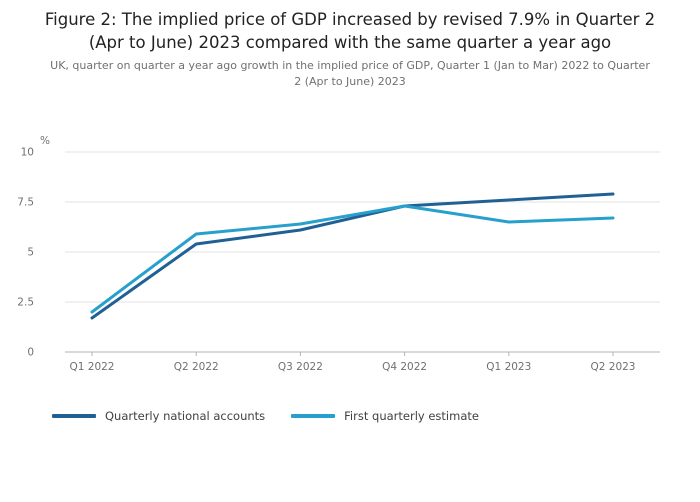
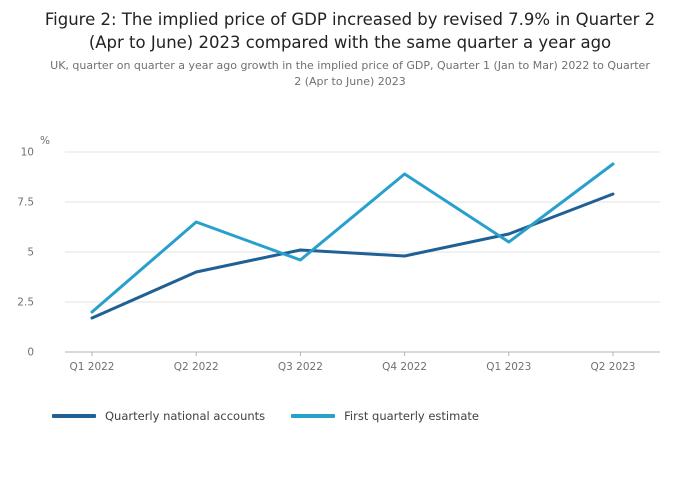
Quarterly national accounts/Q2 2022: 5.4 -> 4.0
First quarterly estimate/Q2 2022: 5.9 -> 6.5
Quarterly national accounts/Q3 2022: 6.1 -> 5.1
First quarterly estimate/Q3 2022: 6.4 -> 4.6
Quarterly national accounts/Q4 2022: 7.3 -> 4.8
First quarterly estimate/Q4 2022: 7.3 -> 8.9
Quarterly national accounts/Q1 2023: 7.6 -> 5.9
First quarterly estimate/Q1 2023: 6.5 -> 5.5
First quarterly estimate/Q2 2023: 6.7 -> 9.4
